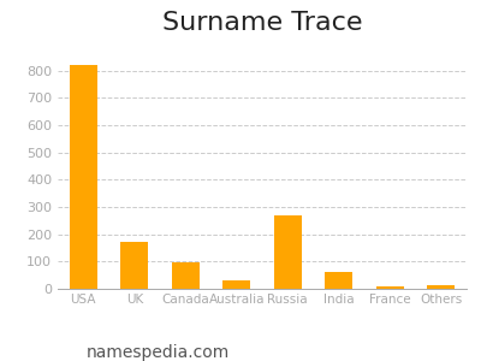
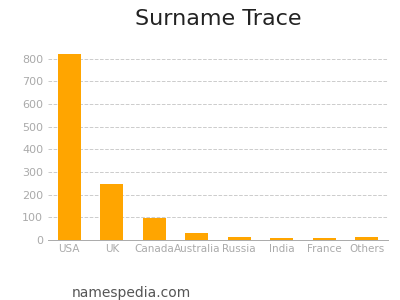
UK: 170 -> 245
Russia: 270 -> 13
India: 60 -> 10
